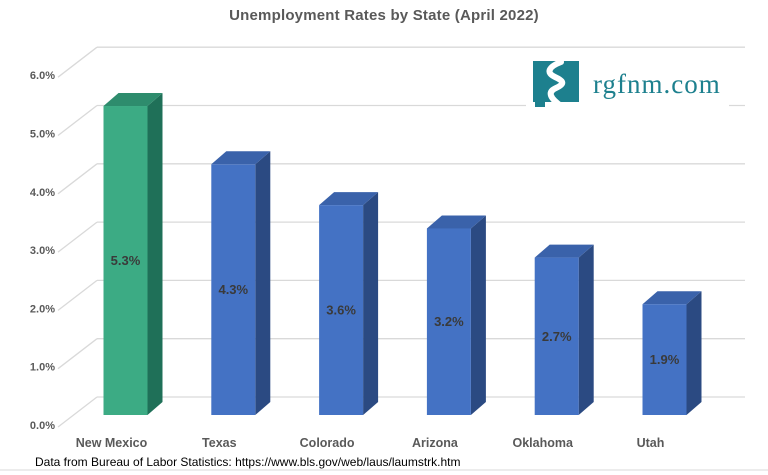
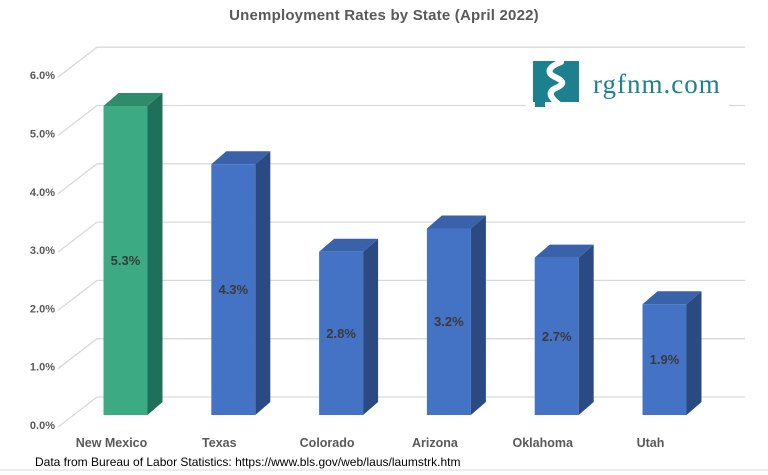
Colorado: 3.6% -> 2.8%
